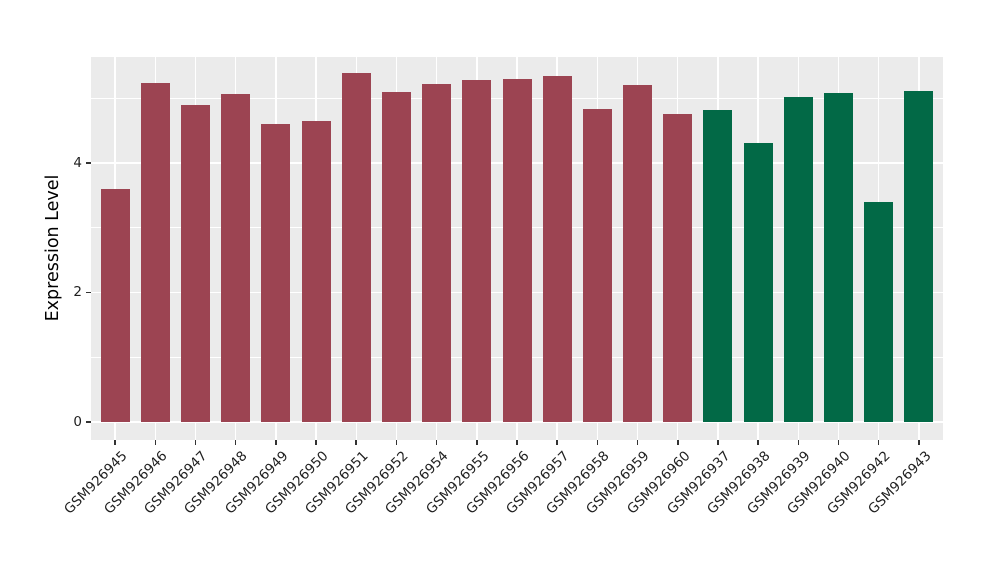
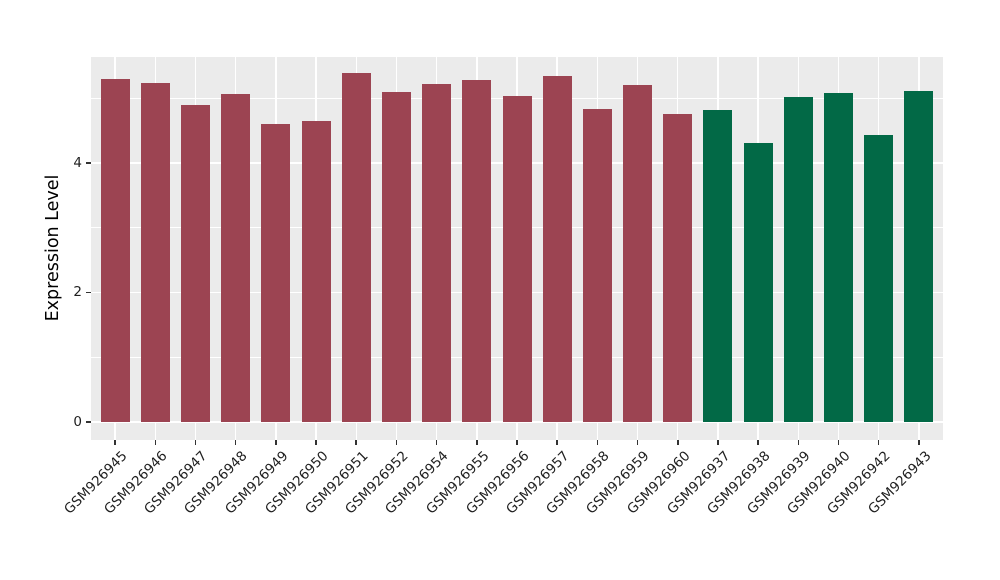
GSM926945: 3.6 -> 5.3
GSM926956: 5.3 -> 5.0
GSM926942: 3.4 -> 4.4
